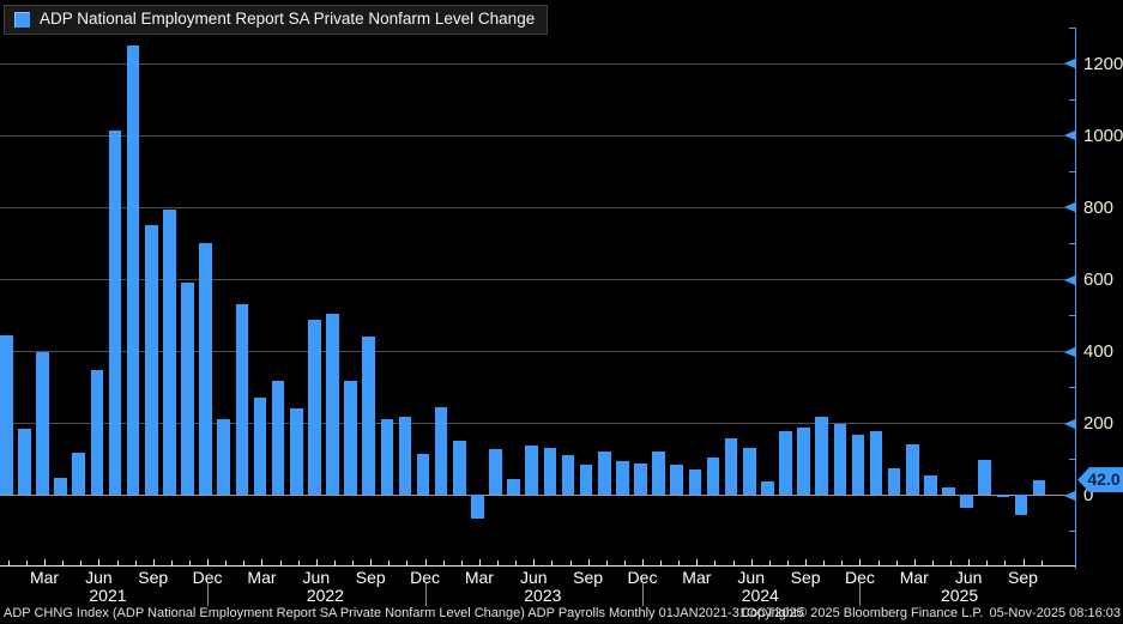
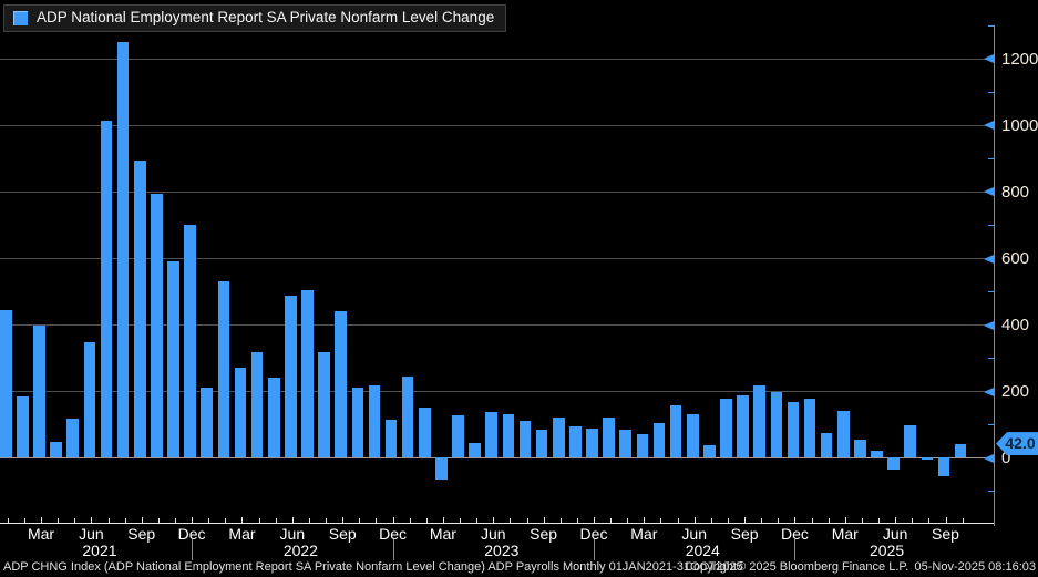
Sep 2021: 750 -> 890
